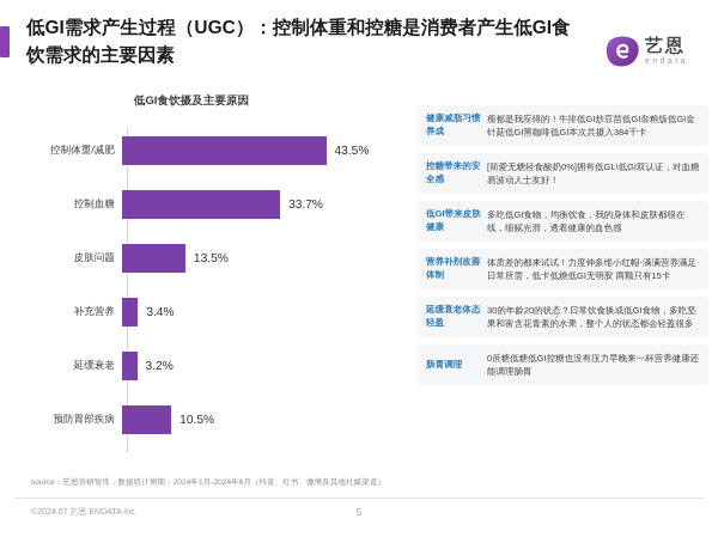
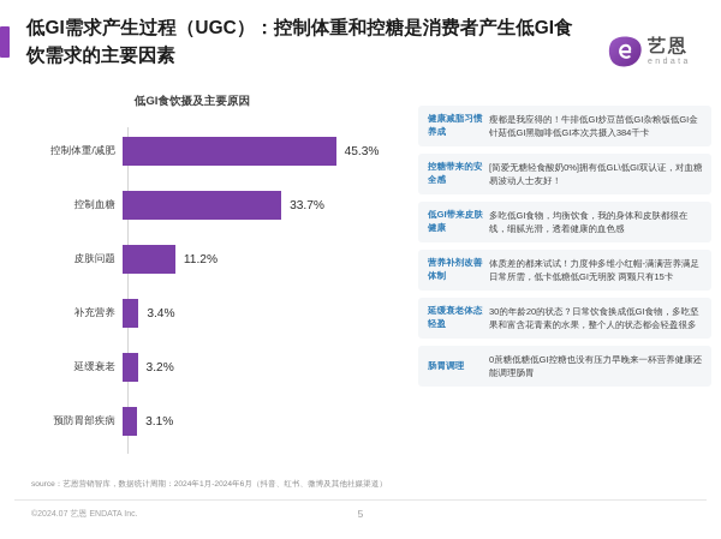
控制体重/减肥: 43.5% -> 45.3%
皮肤问题: 13.5% -> 11.2%
预防胃部疾病: 10.5% -> 3.1%
